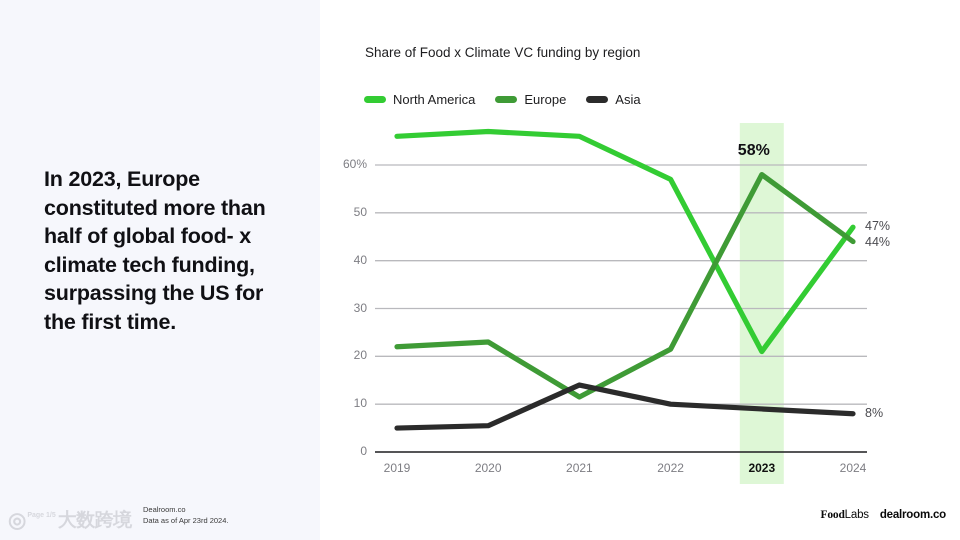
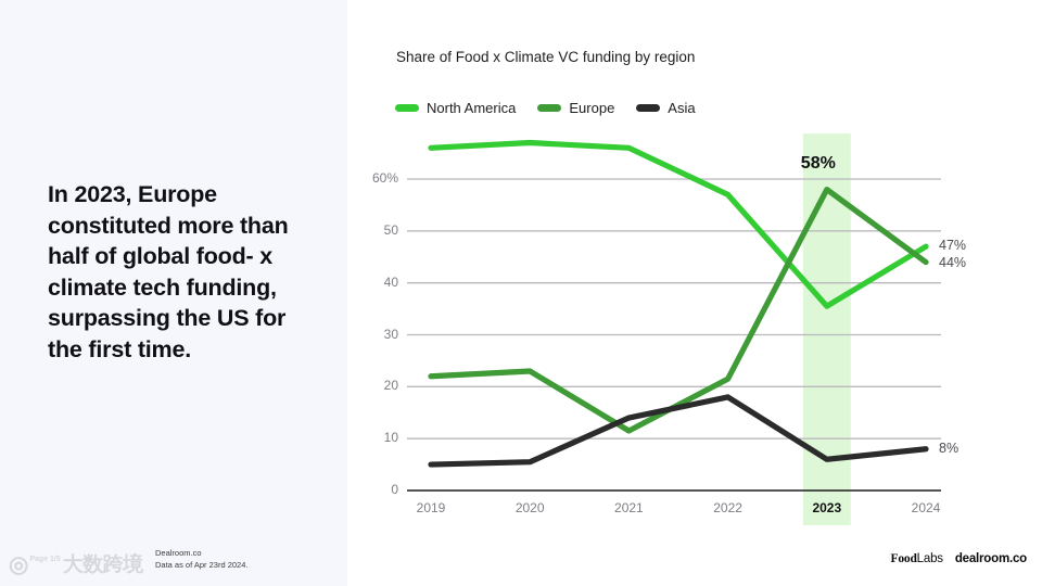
Asia/2022: 10% -> 18%
North America/2023: 21% -> 36%
Asia/2023: 9% -> 6%
